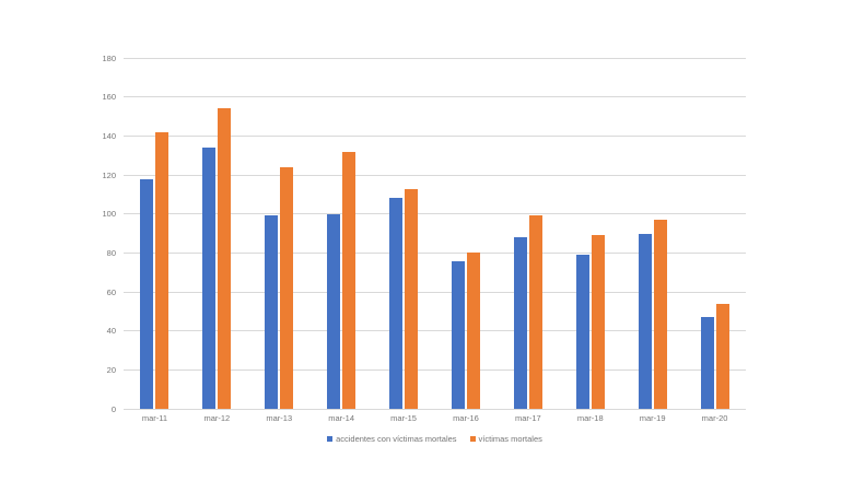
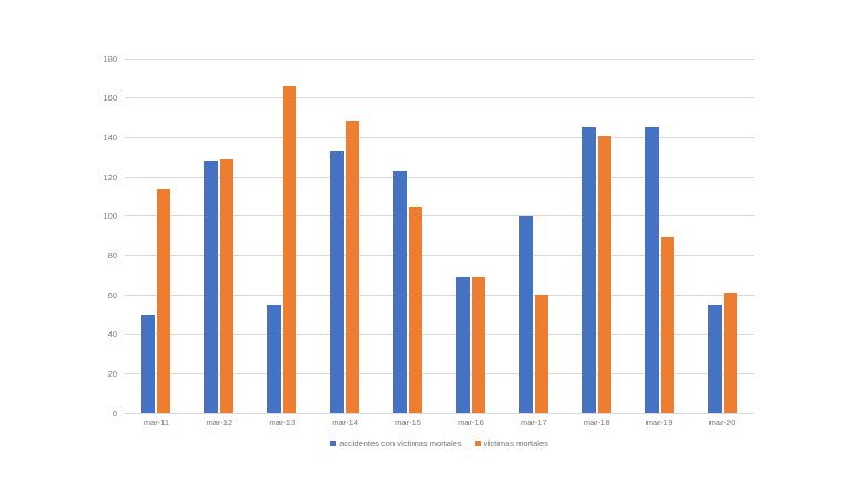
accidentes con víctimas mortales/mar-11: 118 -> 50
víctimas mortales/mar-11: 142 -> 114
accidentes con víctimas mortales/mar-12: 134 -> 128
víctimas mortales/mar-12: 154 -> 129
accidentes con víctimas mortales/mar-13: 99 -> 55
víctimas mortales/mar-13: 124 -> 166
accidentes con víctimas mortales/mar-14: 100 -> 133
víctimas mortales/mar-14: 132 -> 148
accidentes con víctimas mortales/mar-15: 108 -> 123
víctimas mortales/mar-15: 113 -> 105
accidentes con víctimas mortales/mar-16: 76 -> 69
víctimas mortales/mar-16: 80 -> 69
accidentes con víctimas mortales/mar-17: 88 -> 100
víctimas mortales/mar-17: 99 -> 60
accidentes con víctimas mortales/mar-18: 79 -> 145
víctimas mortales/mar-18: 89 -> 141
accidentes con víctimas mortales/mar-19: 90 -> 145
víctimas mortales/mar-19: 97 -> 89
accidentes con víctimas mortales/mar-20: 47 -> 55
víctimas mortales/mar-20: 54 -> 61
